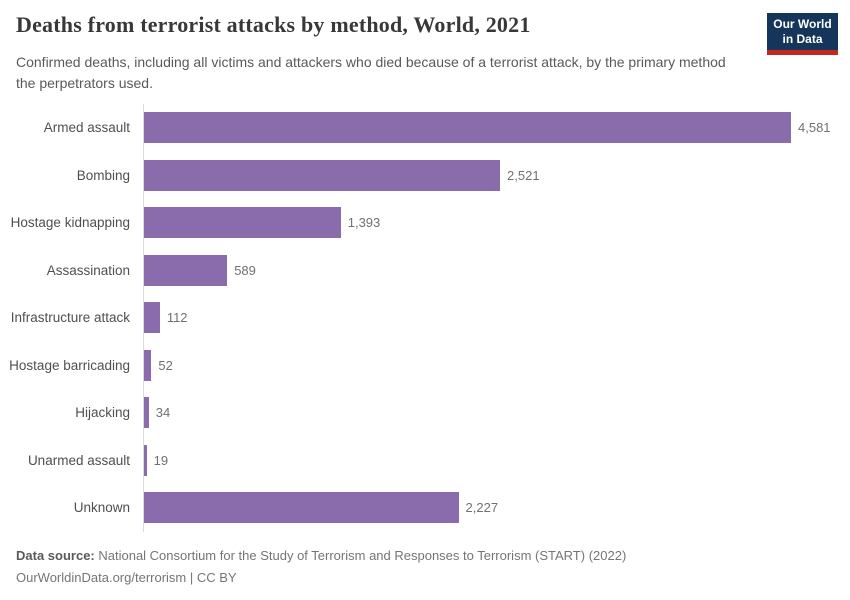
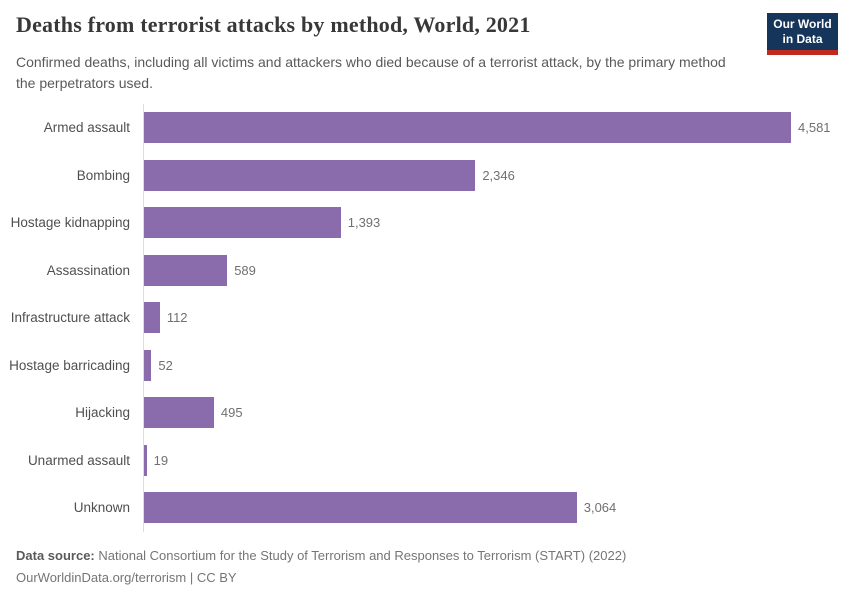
Bombing: 2,521 -> 2,346
Hijacking: 34 -> 495
Unknown: 2,227 -> 3,064
